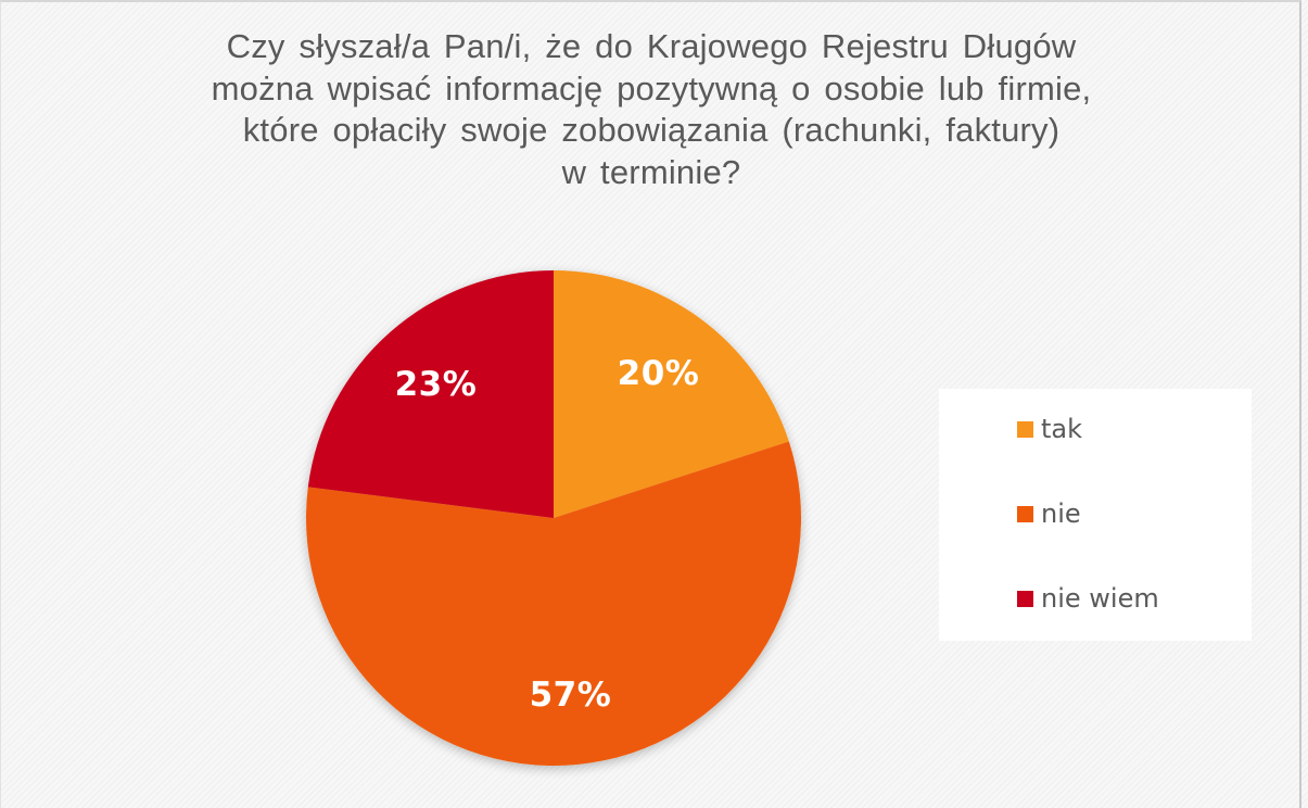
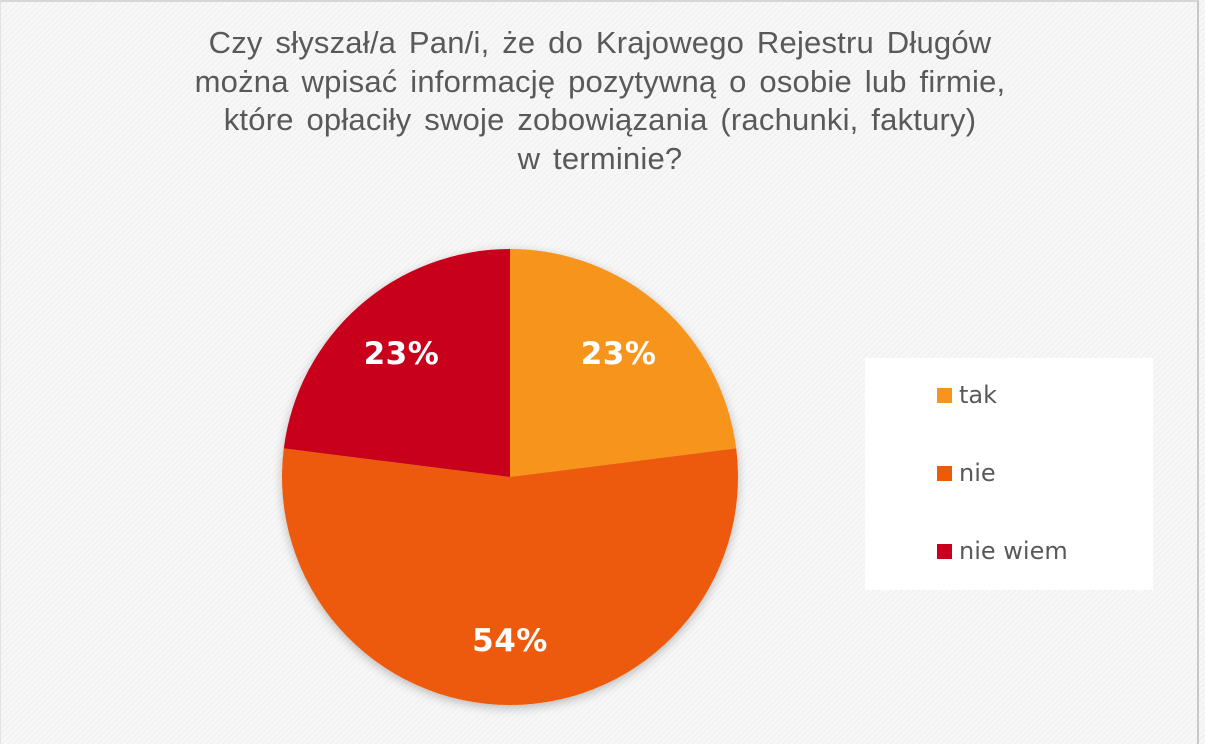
tak: 20% -> 23%
nie: 57% -> 54%
